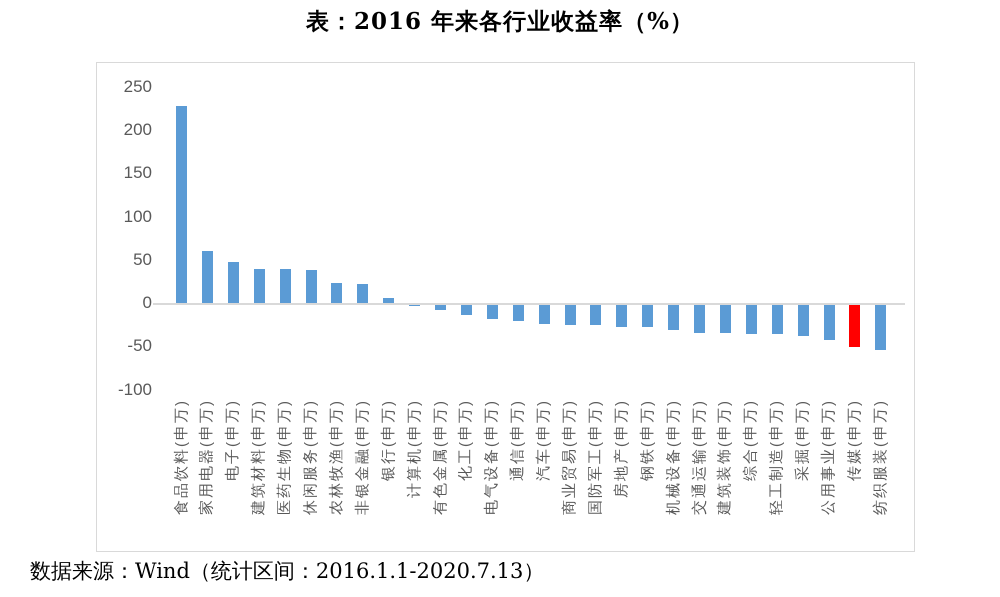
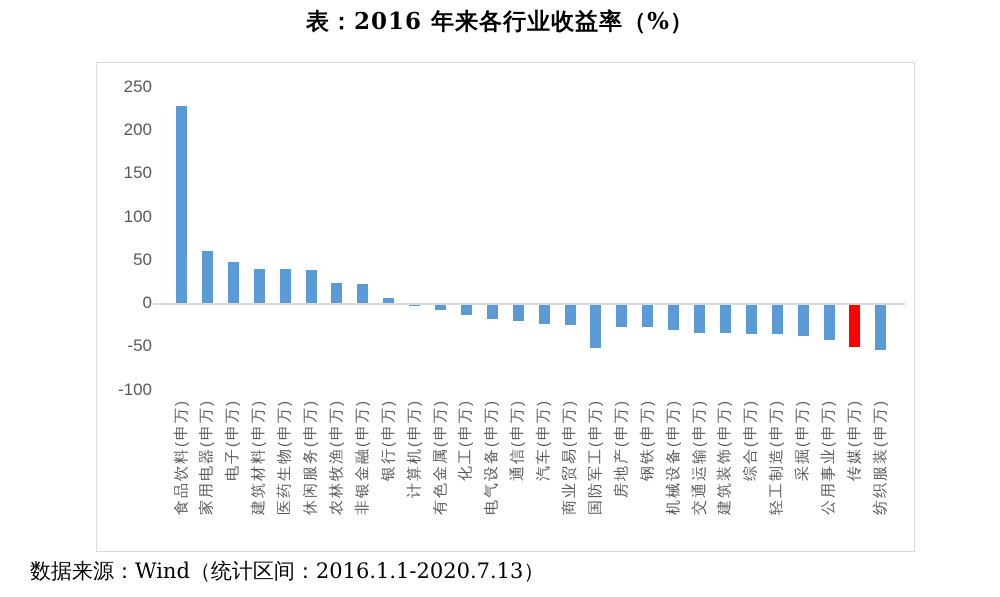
国防军工(申万): -20 -> -50
